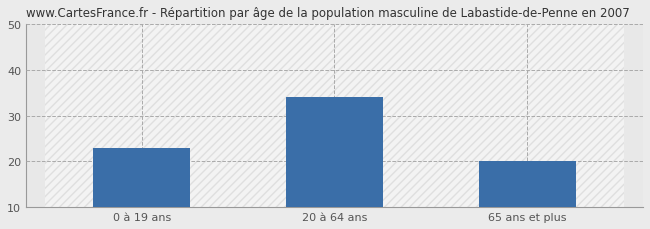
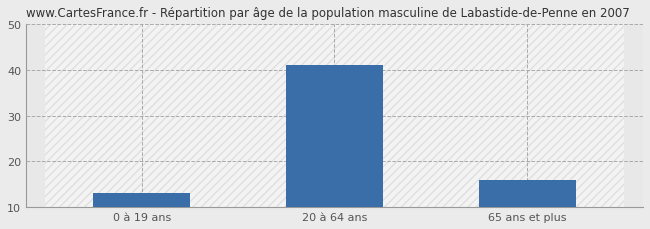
0 à 19 ans: 23 -> 13
20 à 64 ans: 34 -> 41
65 ans et plus: 20 -> 16
